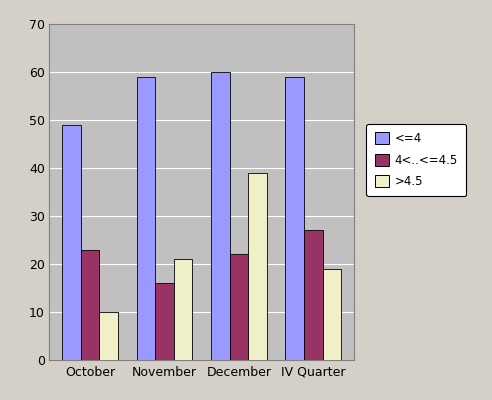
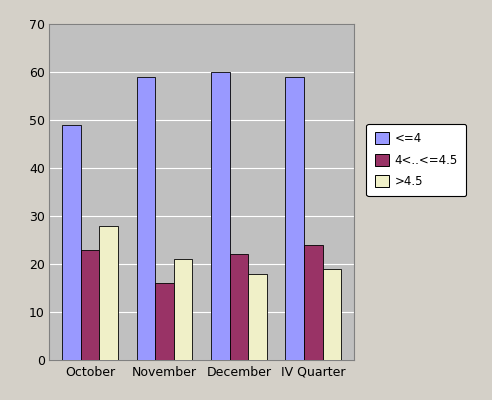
>4.5/October: 10 -> 28
>4.5/December: 39 -> 18
4<..<=4.5/IV Quarter: 27 -> 24
